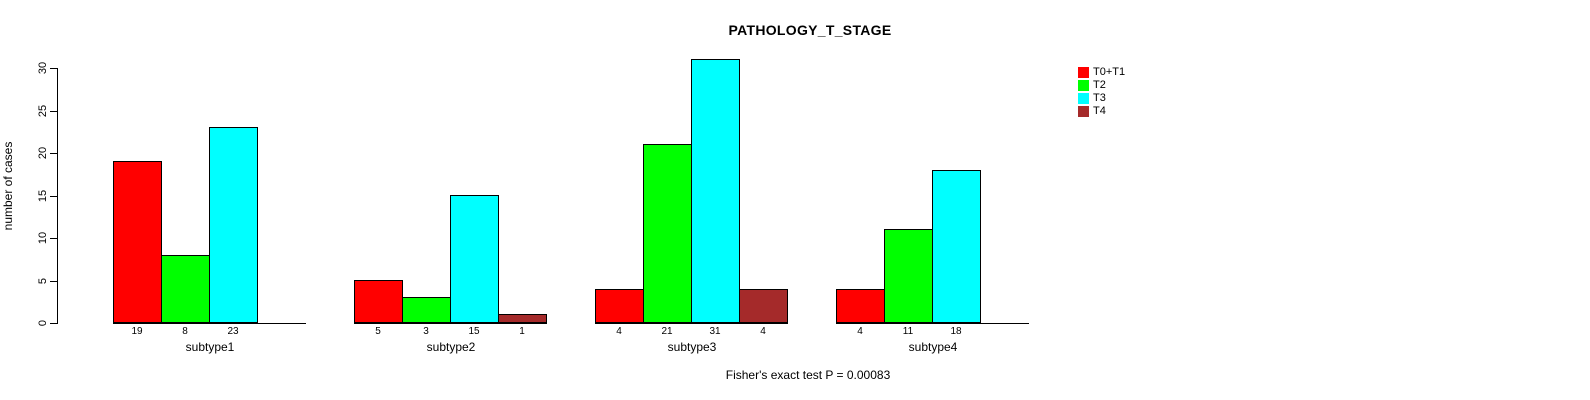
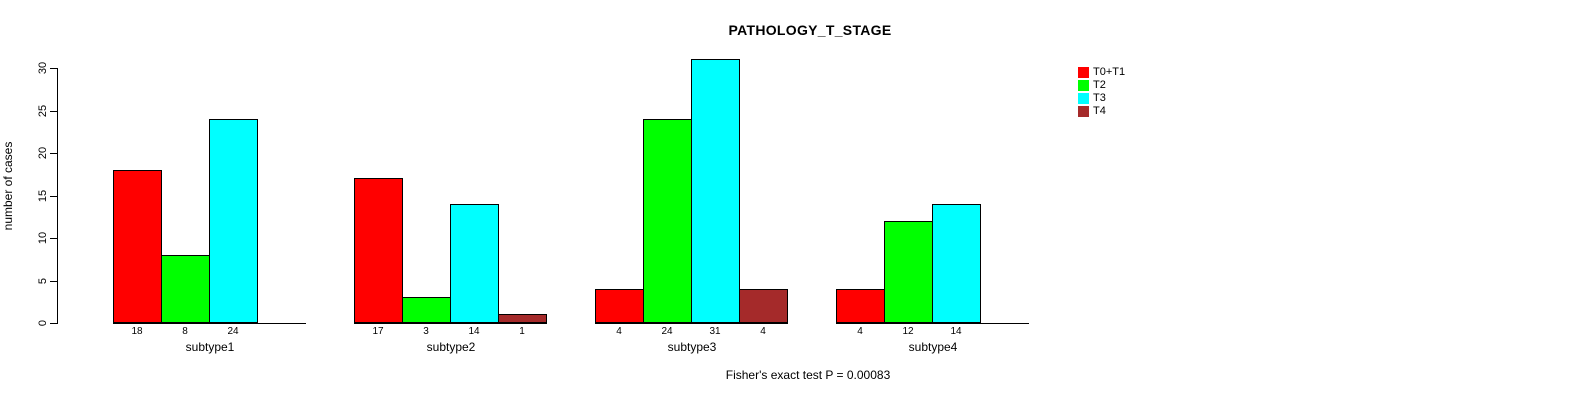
T0+T1/subtype1: 19 -> 18
T3/subtype1: 23 -> 24
T0+T1/subtype2: 5 -> 17
T3/subtype2: 15 -> 14
T2/subtype3: 21 -> 24
T2/subtype4: 11 -> 12
T3/subtype4: 18 -> 14
